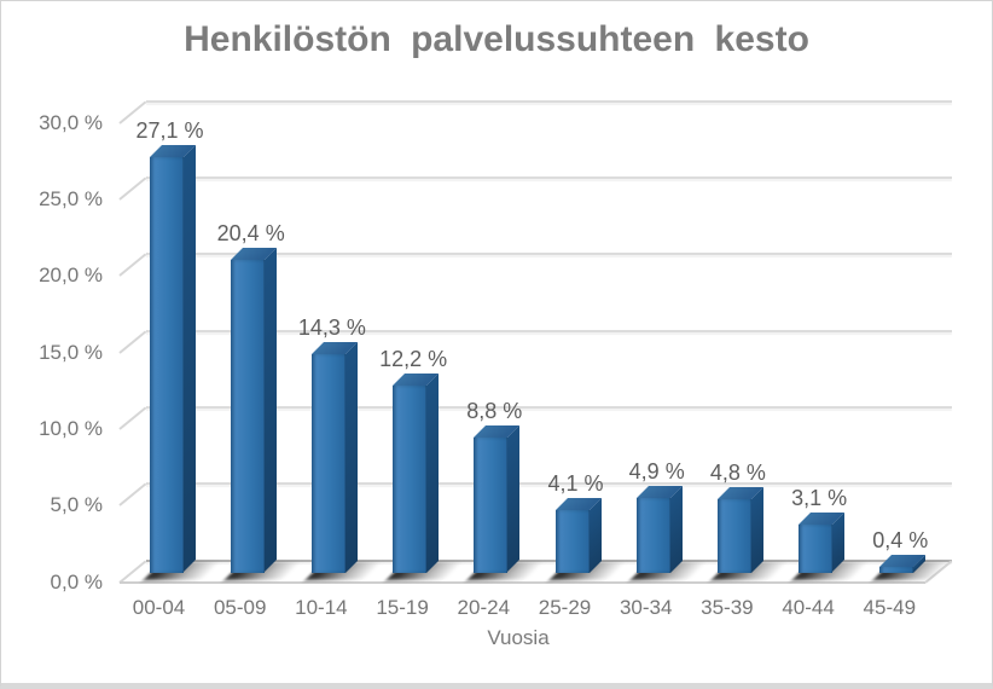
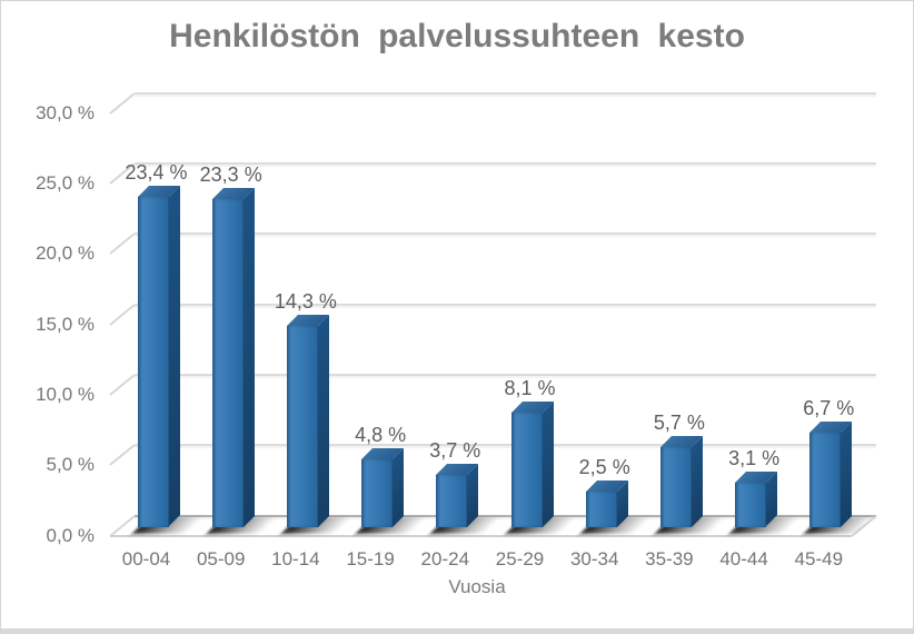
00-04: 27,1 -> 23,4
05-09: 20,4 -> 23,3
15-19: 12,2 -> 4,8
20-24: 8,8 -> 3,7
25-29: 4,1 -> 8,1
30-34: 4,9 -> 2,5
35-39: 4,8 -> 5,7
45-49: 0,4 -> 6,7
